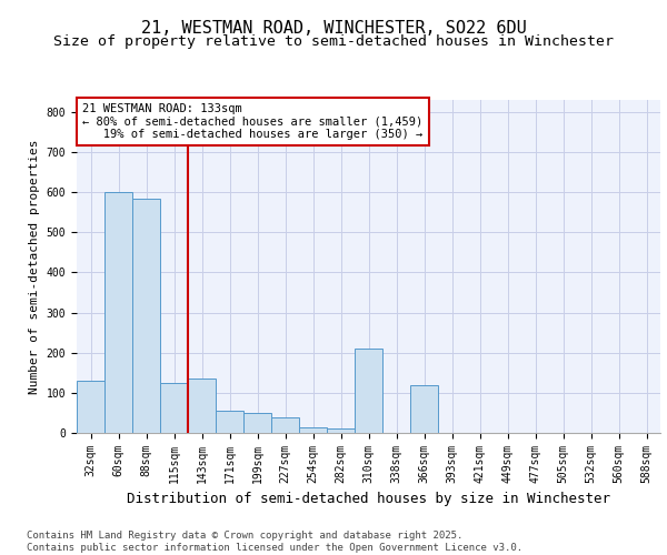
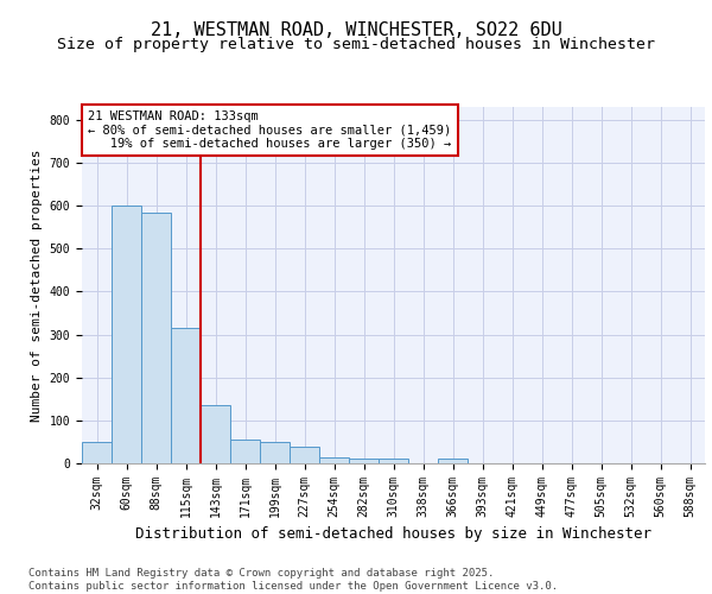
32sqm: 130 -> 50
115sqm: 125 -> 315
310sqm: 210 -> 10
366sqm: 120 -> 10
